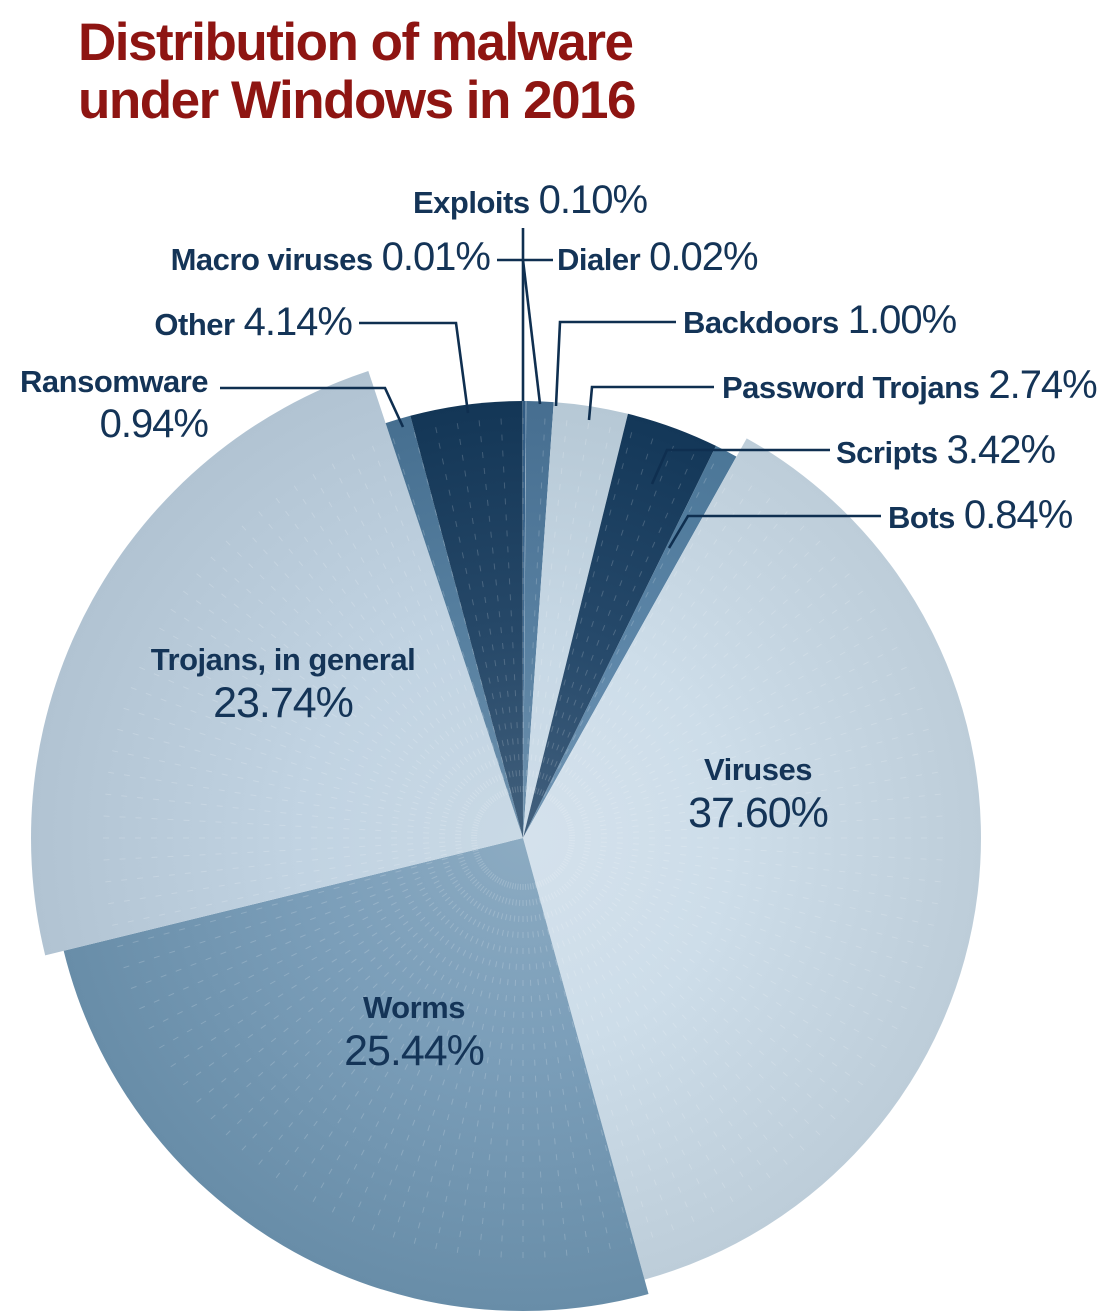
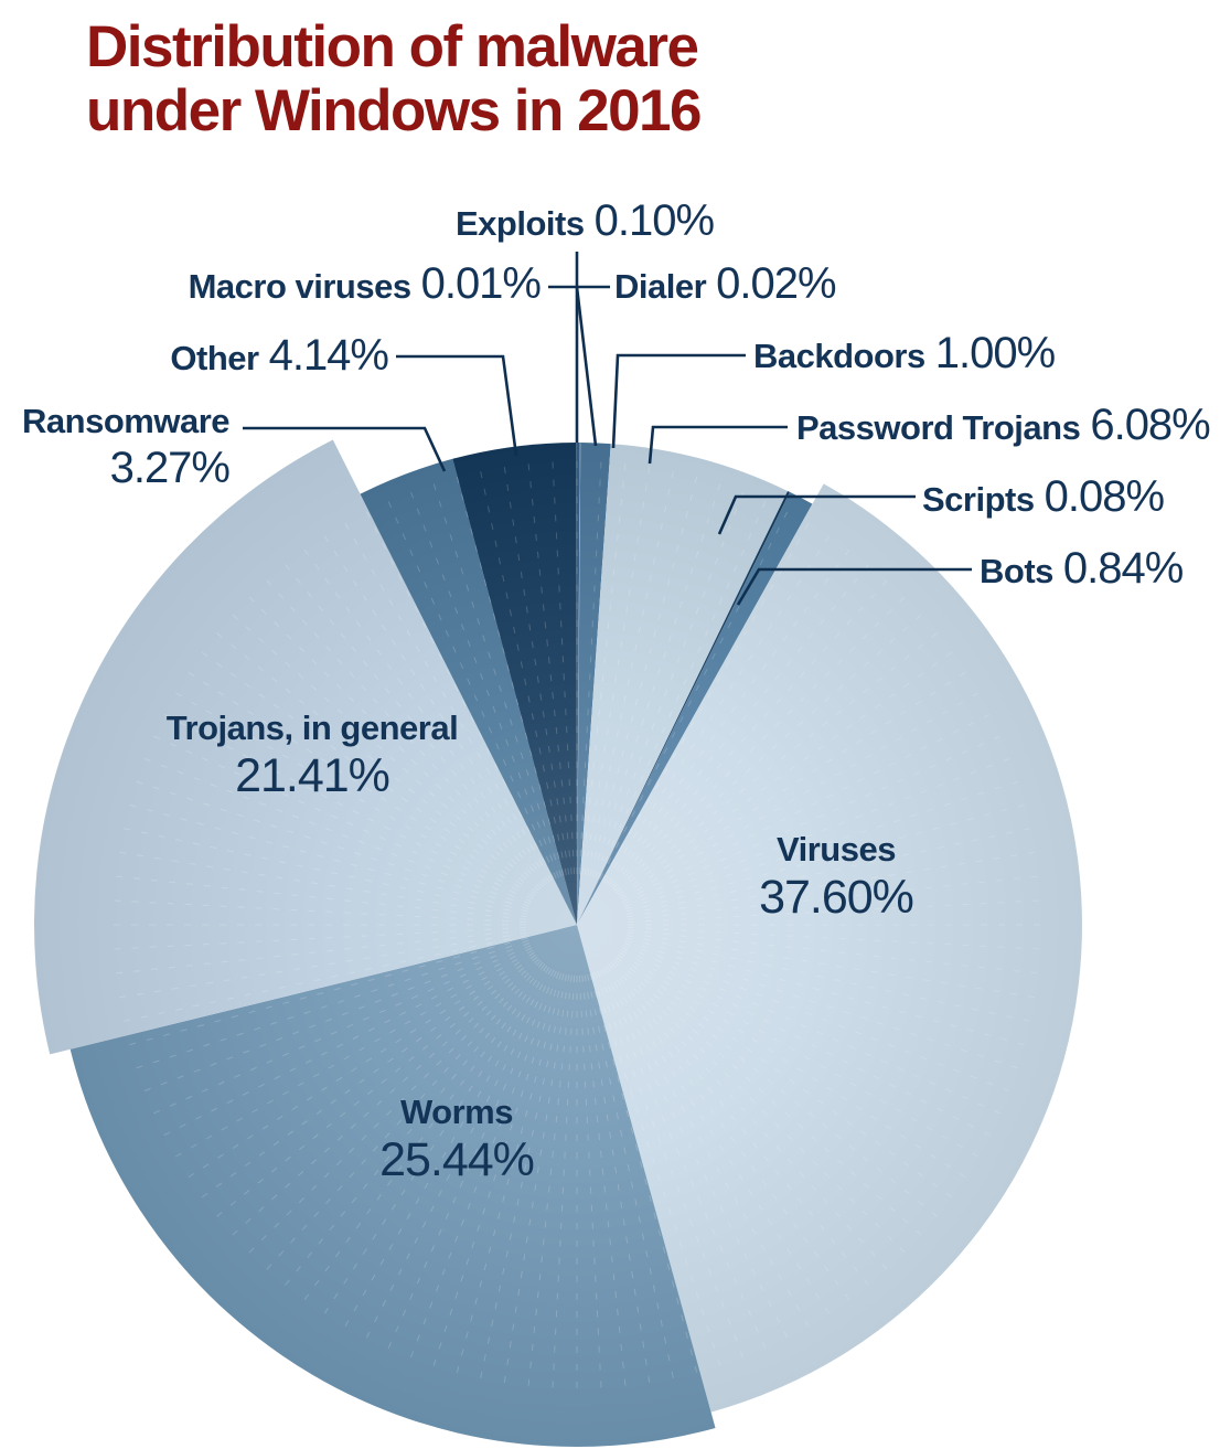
Password Trojans: 2.74% -> 6.08%
Scripts: 3.42% -> 0.08%
Trojans, in general: 23.74% -> 21.41%
Ransomware: 0.94% -> 3.27%
